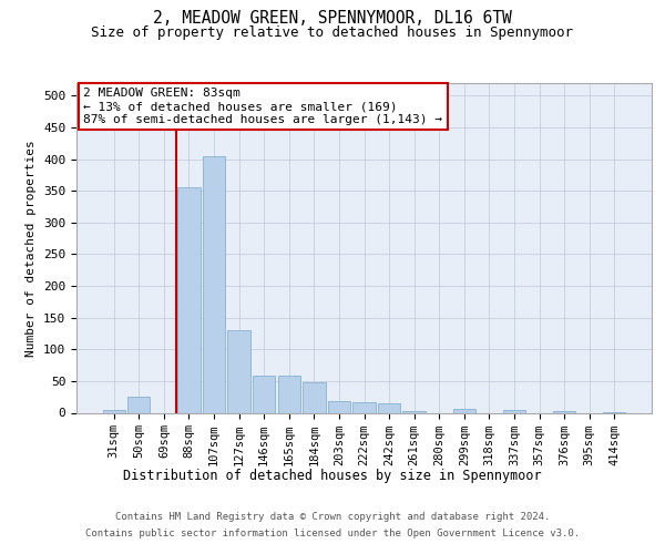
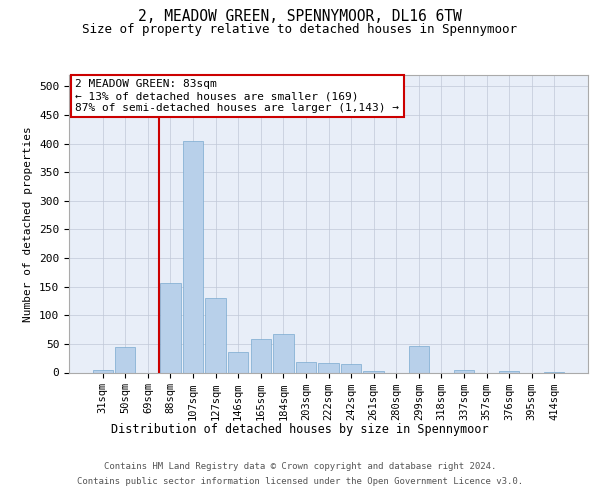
50sqm: 25 -> 44
88sqm: 355 -> 156
146sqm: 58 -> 36
184sqm: 48 -> 68
299sqm: 6 -> 46
